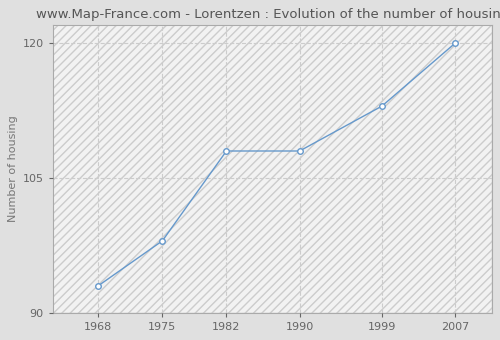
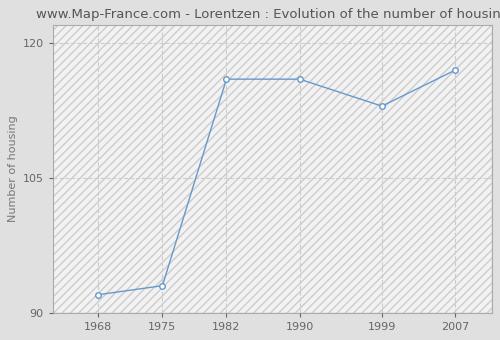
1968: 93 -> 92
1975: 98 -> 93
1982: 108 -> 116
1990: 108 -> 116
2007: 120 -> 117
